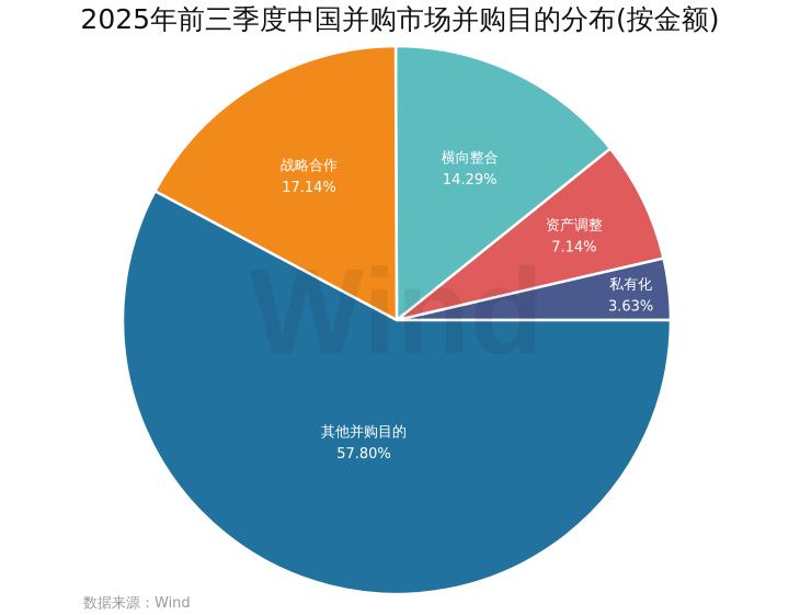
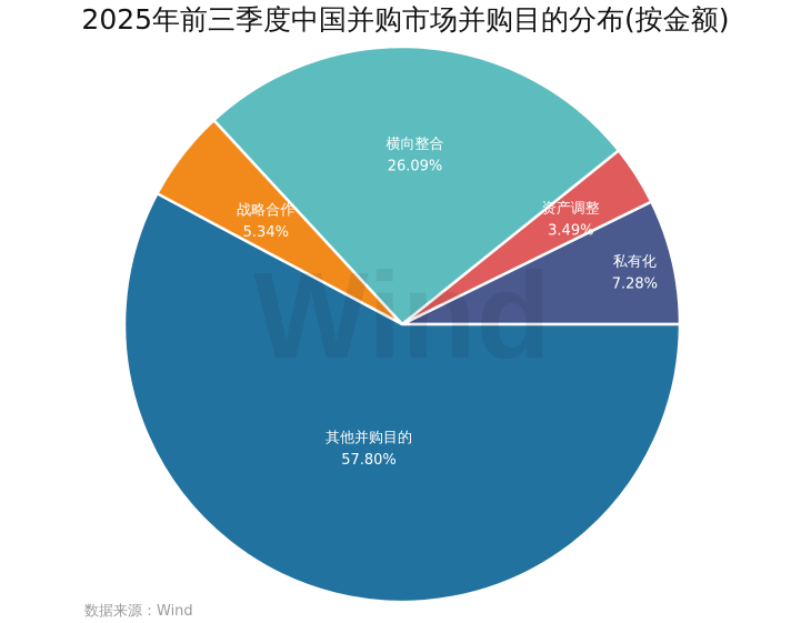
私有化: 3.63% -> 7.28%
资产调整: 7.14% -> 3.49%
横向整合: 14.29% -> 26.09%
战略合作: 17.14% -> 5.34%
